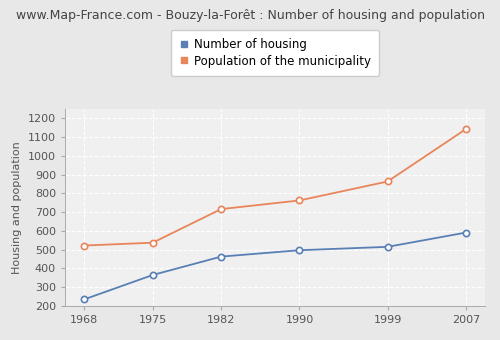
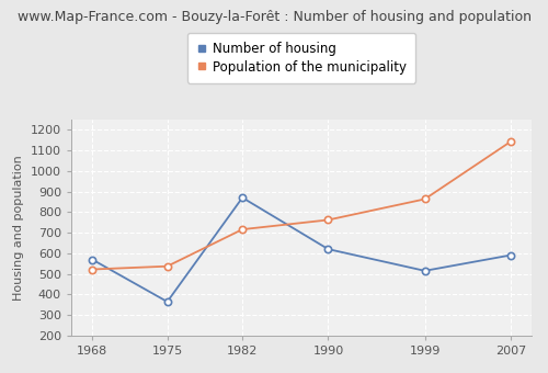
Number of housing/1968: 240 -> 570
Number of housing/1982: 460 -> 870
Number of housing/1990: 500 -> 620
